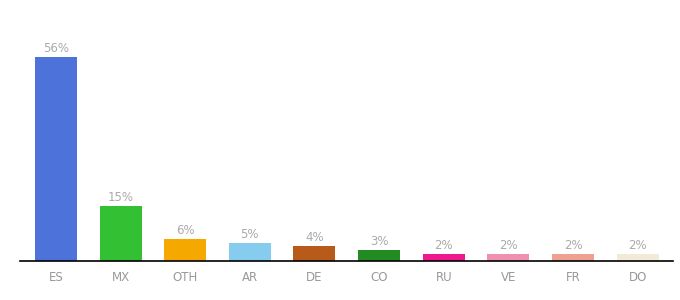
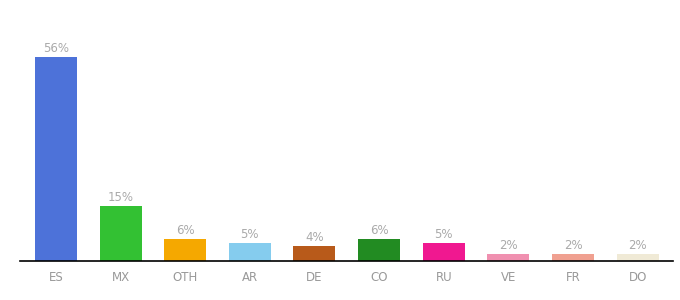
CO: 3% -> 6%
RU: 2% -> 5%
